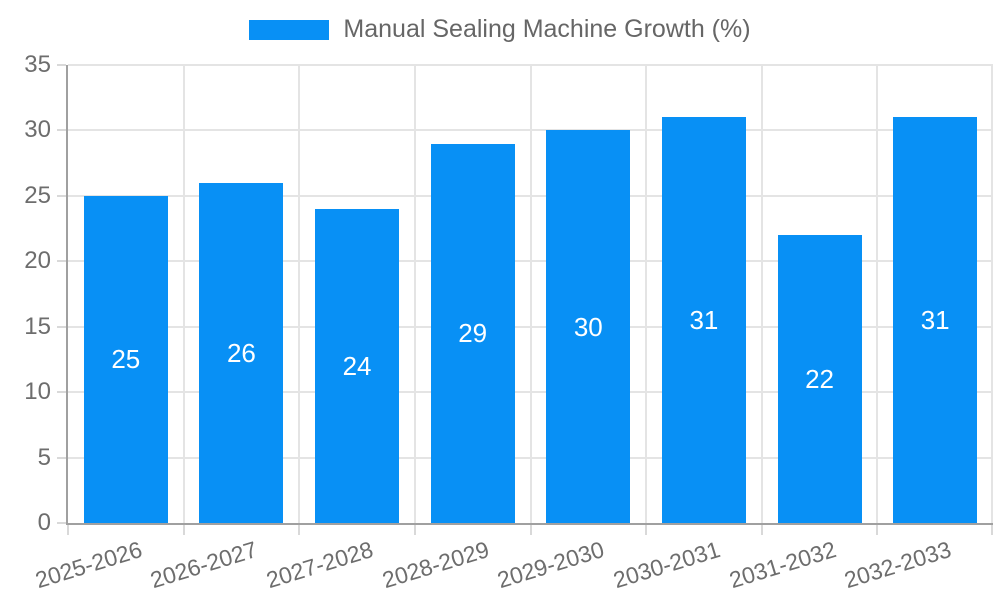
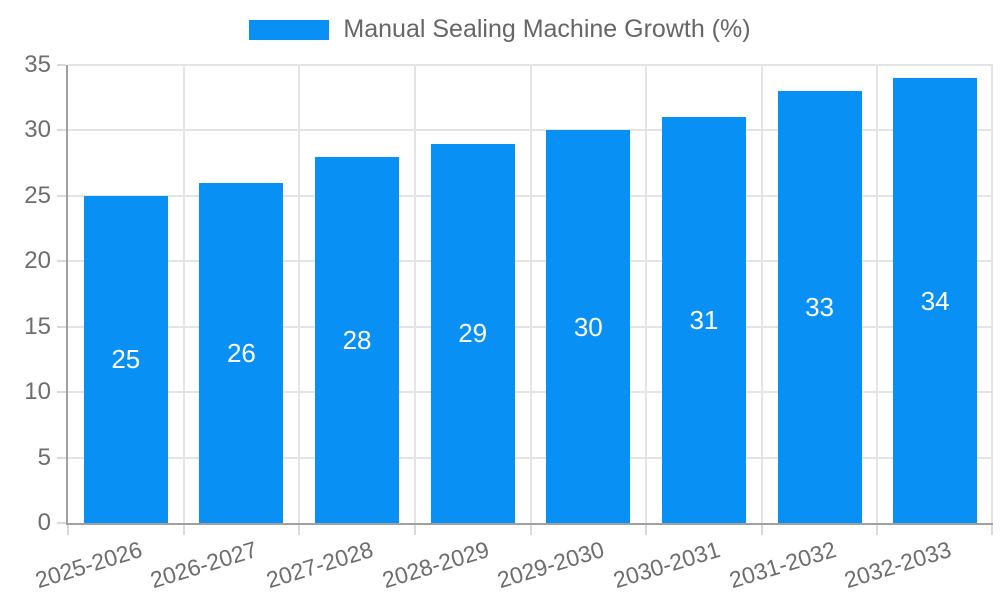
2027-2028: 24 -> 28
2031-2032: 22 -> 33
2032-2033: 31 -> 34
